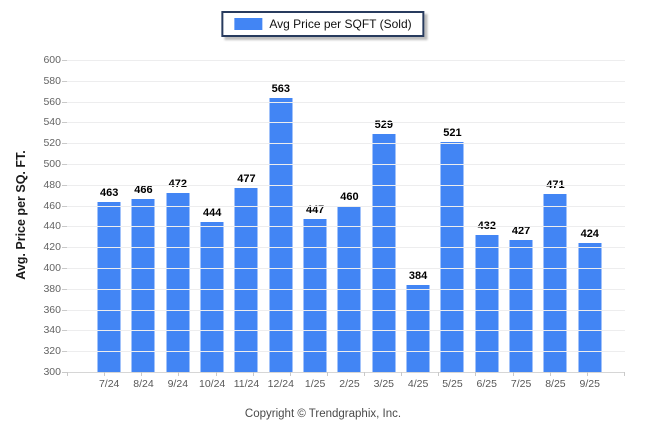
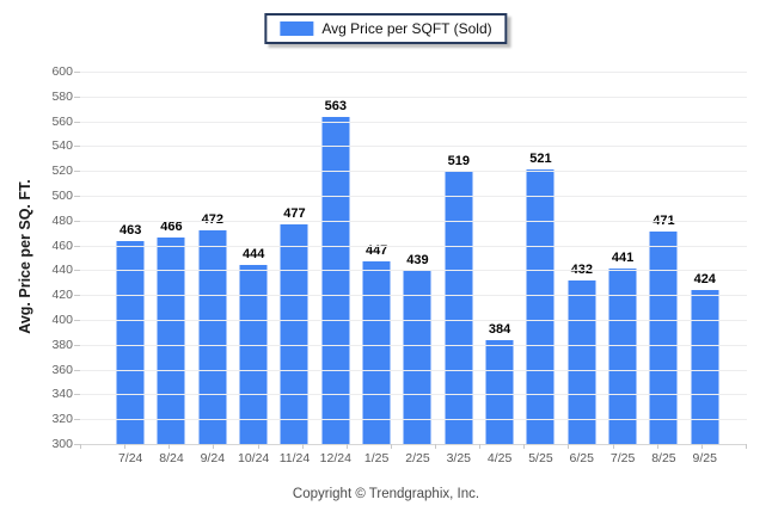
2/25: 460 -> 439
3/25: 529 -> 519
7/25: 427 -> 441
